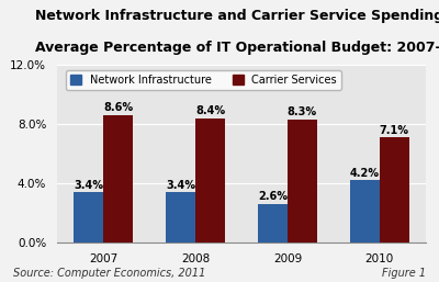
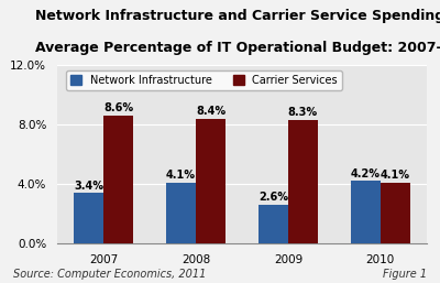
Network Infrastructure/2008: 3.4% -> 4.1%
Carrier Services/2010: 7.1% -> 4.1%
